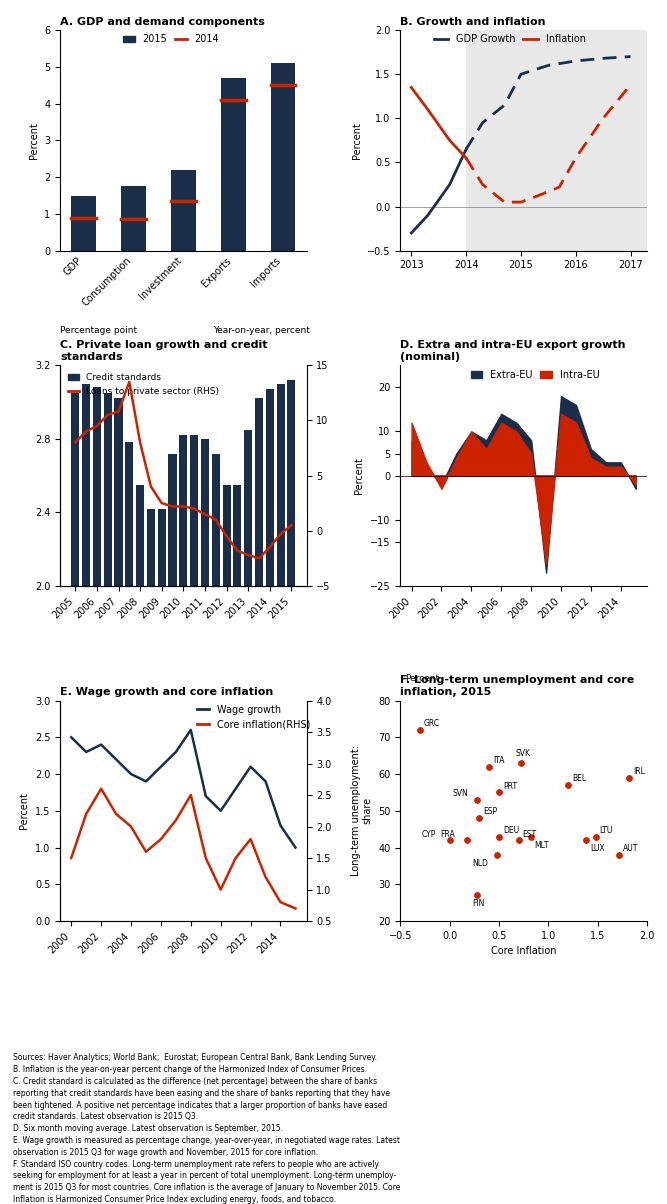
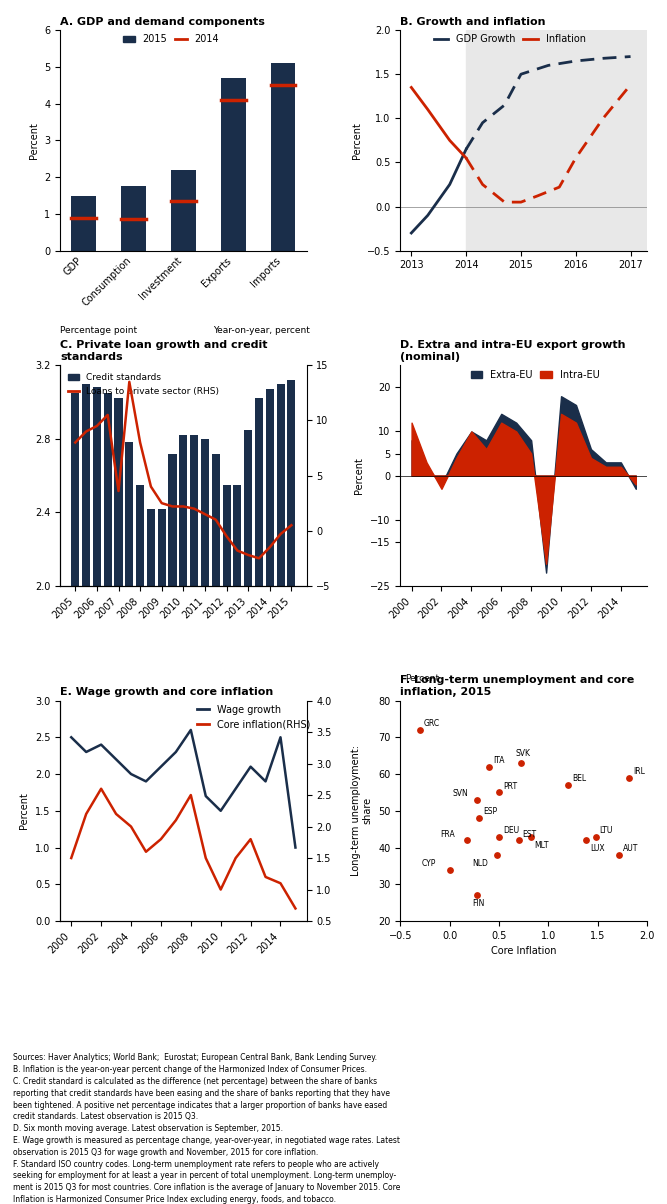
C. Private loan growth and credit standards/Loans to private sector (RHS)/2007: 10.8 -> 3.6
E. Wage growth and core inflation/Wage growth/2014: 1.3 -> 2.5
E. Wage growth and core inflation/Core inflation(RHS)/2014: 0.8 -> 1.1
F. Long-term unemployment and core inflation, 2015/0.0: 42 -> 34
